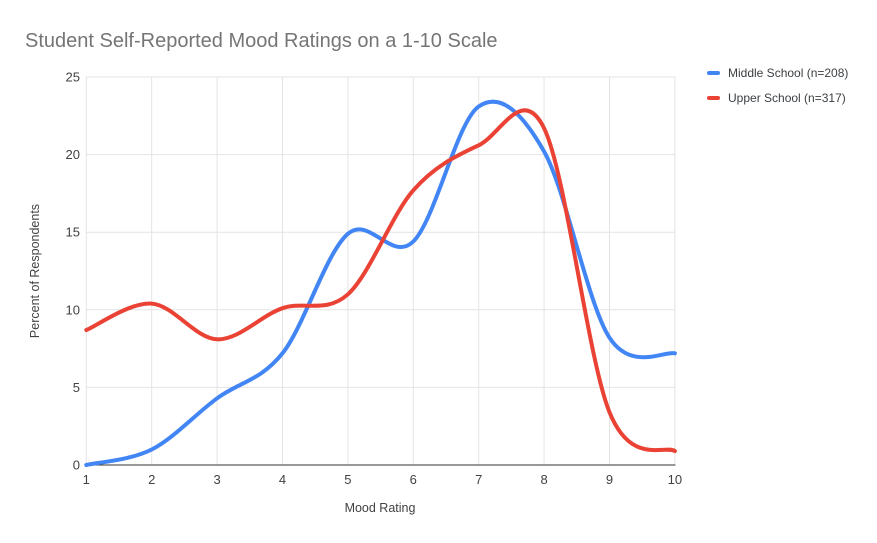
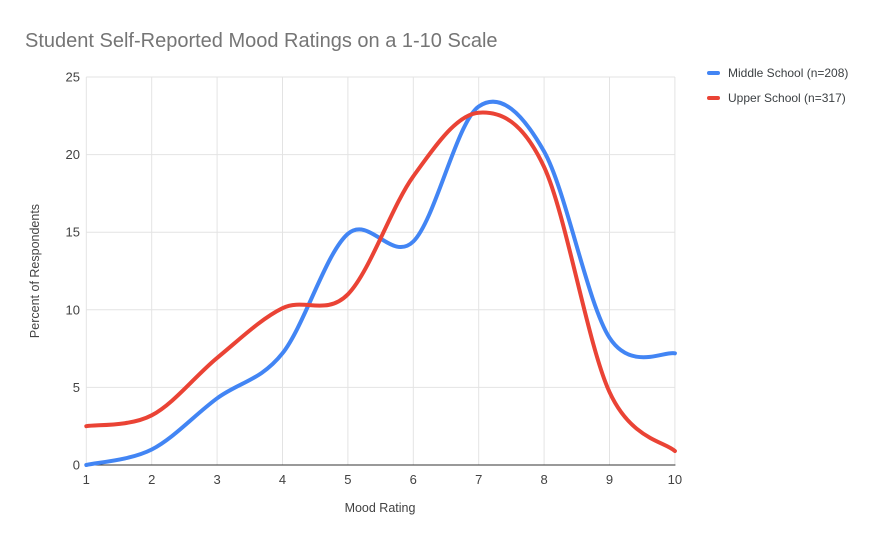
Upper School (n=317)/1: 8.7 -> 2.5
Upper School (n=317)/2: 10.4 -> 3.2
Upper School (n=317)/3: 8.1 -> 6.9
Upper School (n=317)/6: 17.7 -> 18.6
Upper School (n=317)/7: 20.6 -> 22.7
Upper School (n=317)/8: 21.7 -> 19.2
Upper School (n=317)/9: 3.4 -> 4.7
